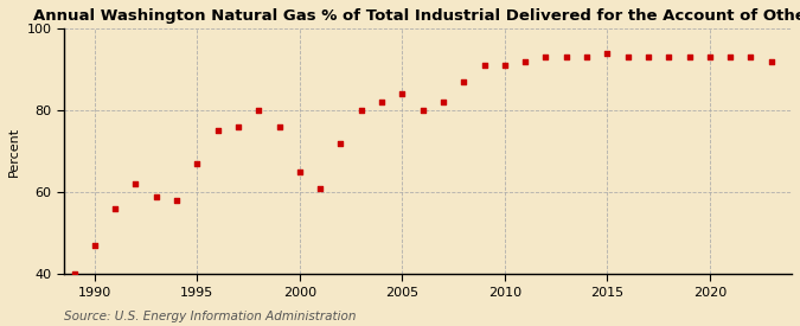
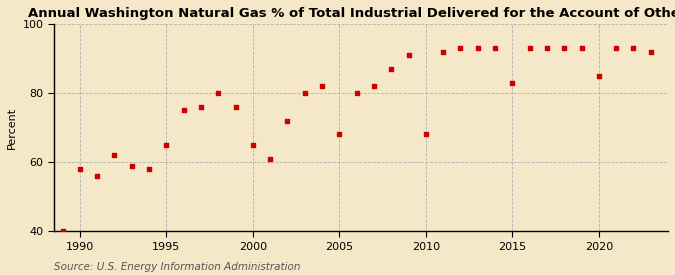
1990: 47 -> 58
1995: 67 -> 65
2005: 84 -> 68
2010: 91 -> 68
2015: 94 -> 83
2020: 93 -> 85
